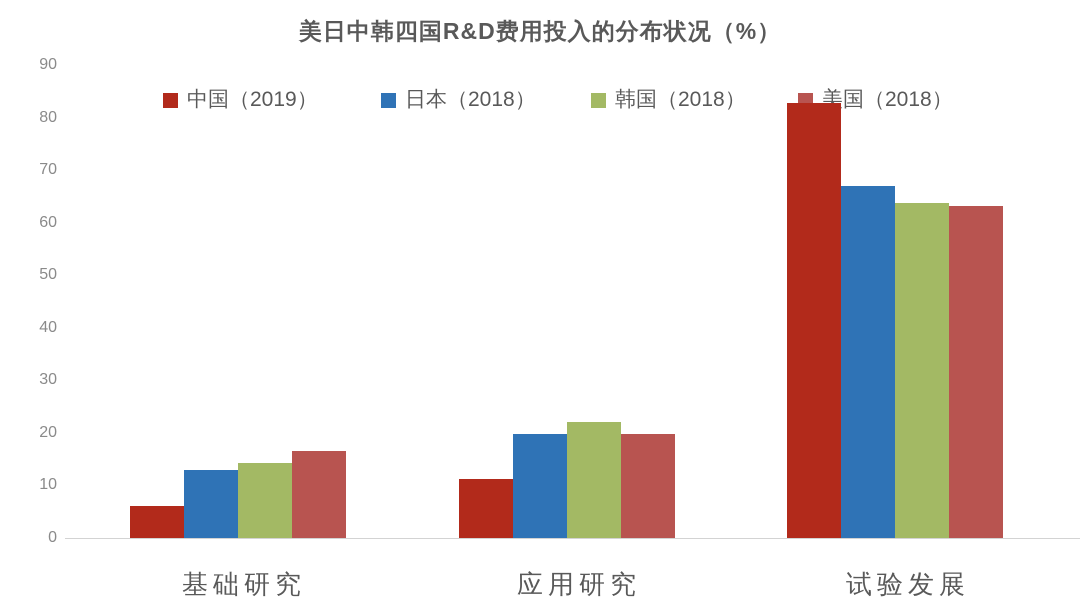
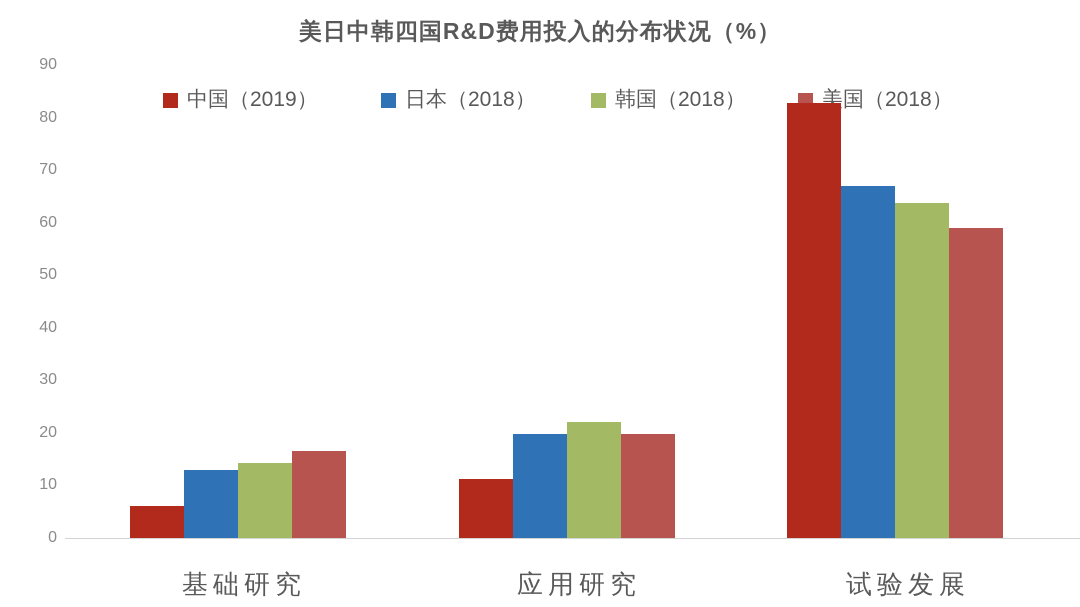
美国（2018）/试验发展: 63 -> 59
